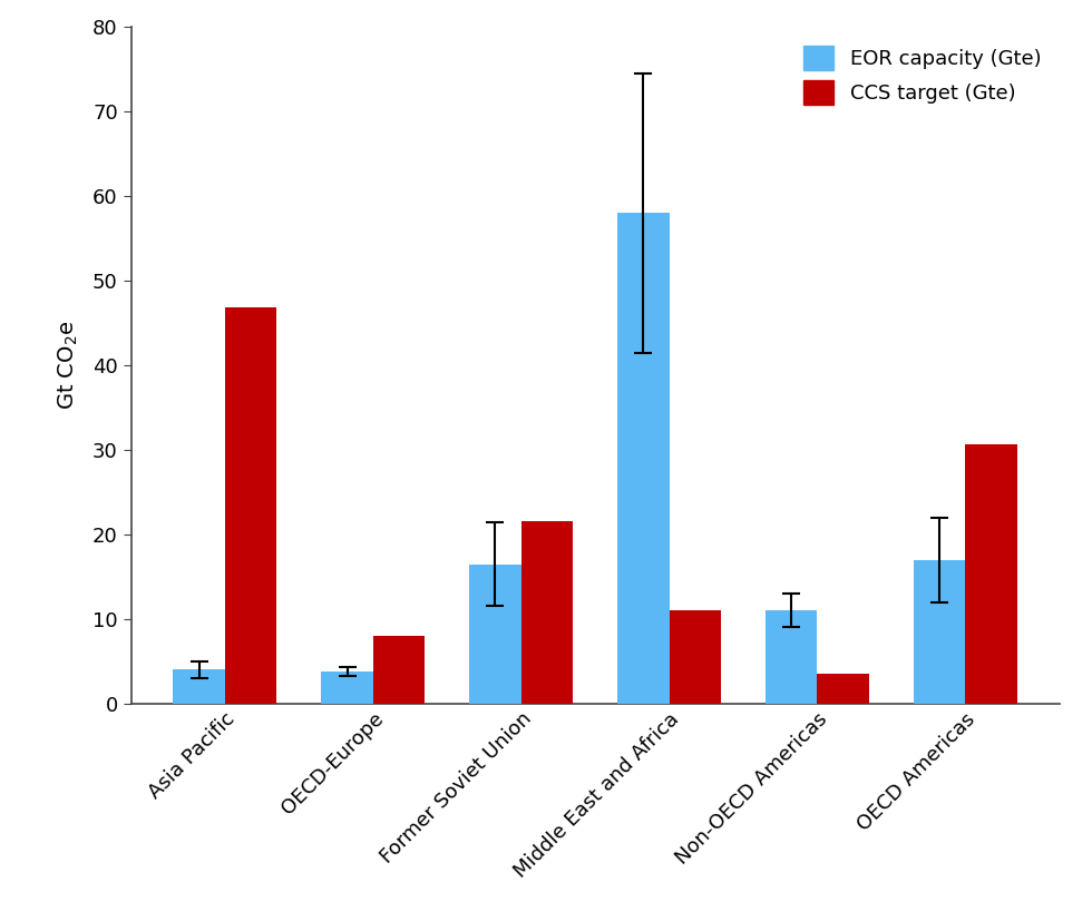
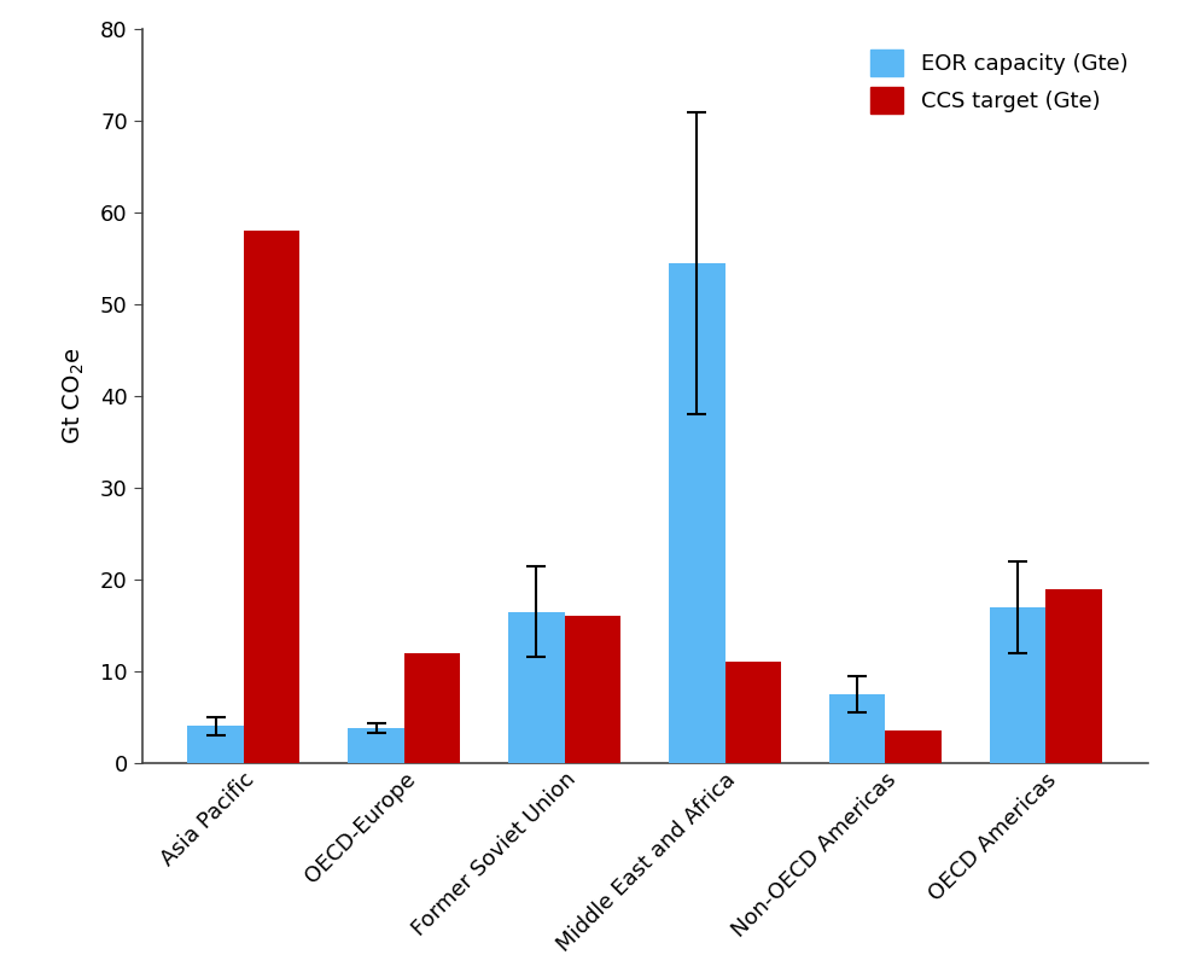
CCS target (Gte)/Asia Pacific: 46.8 -> 58.0
CCS target (Gte)/OECD-Europe: 8.0 -> 12.0
CCS target (Gte)/Former Soviet Union: 21.6 -> 16.0
EOR capacity (Gte)/Middle East and Africa: 58.0 -> 54.5
EOR capacity (Gte)/Non-OECD Americas: 11.0 -> 7.5
CCS target (Gte)/OECD Americas: 30.6 -> 19.0
